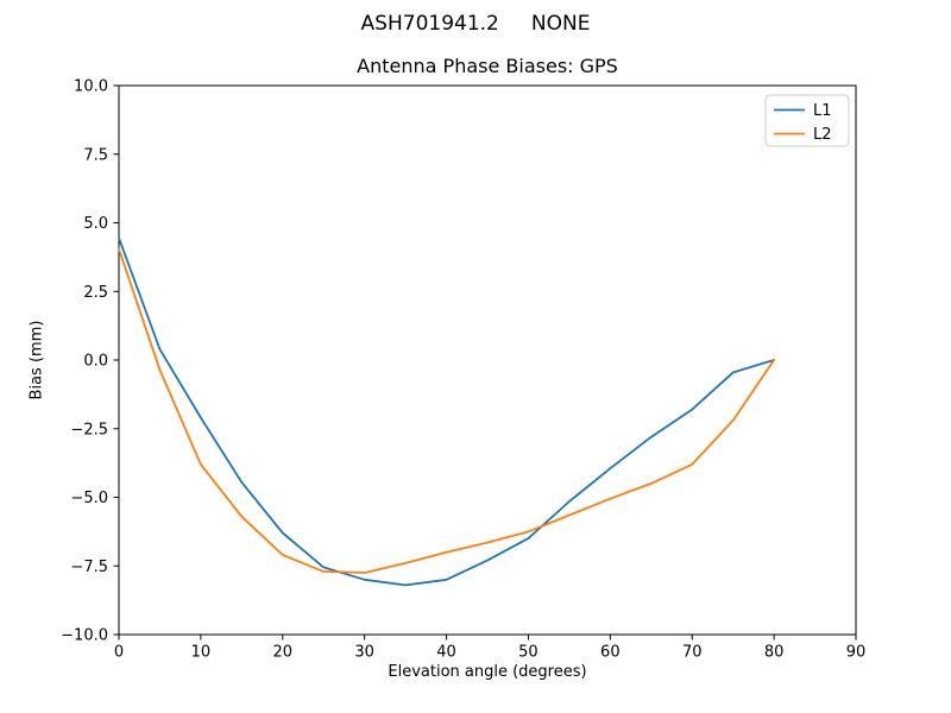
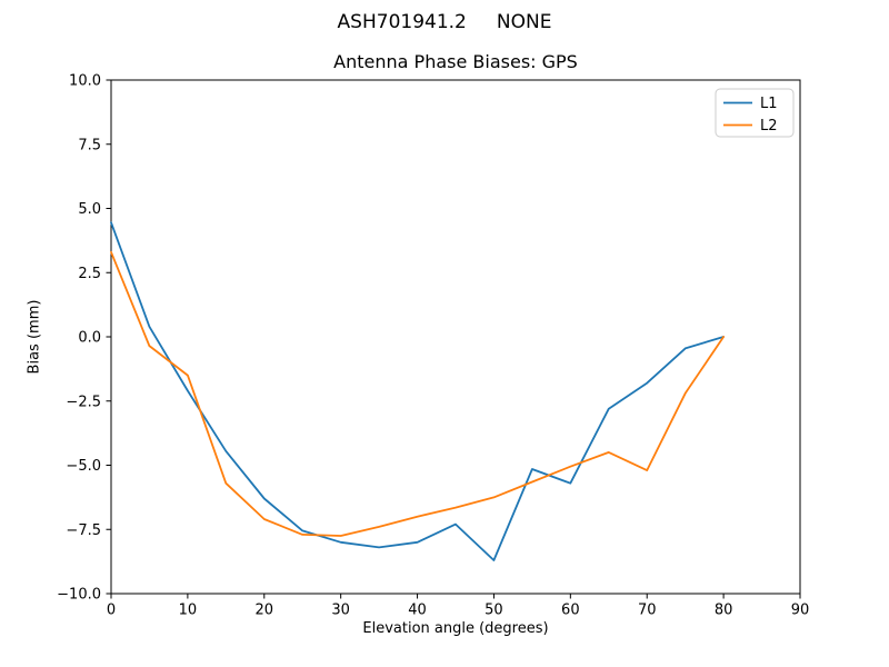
L2/0: 4.0 -> 3.3
L2/10: -3.8 -> -1.5
L1/50: -6.5 -> -8.7
L1/60: -4.0 -> -5.7
L2/70: -3.8 -> -5.2
